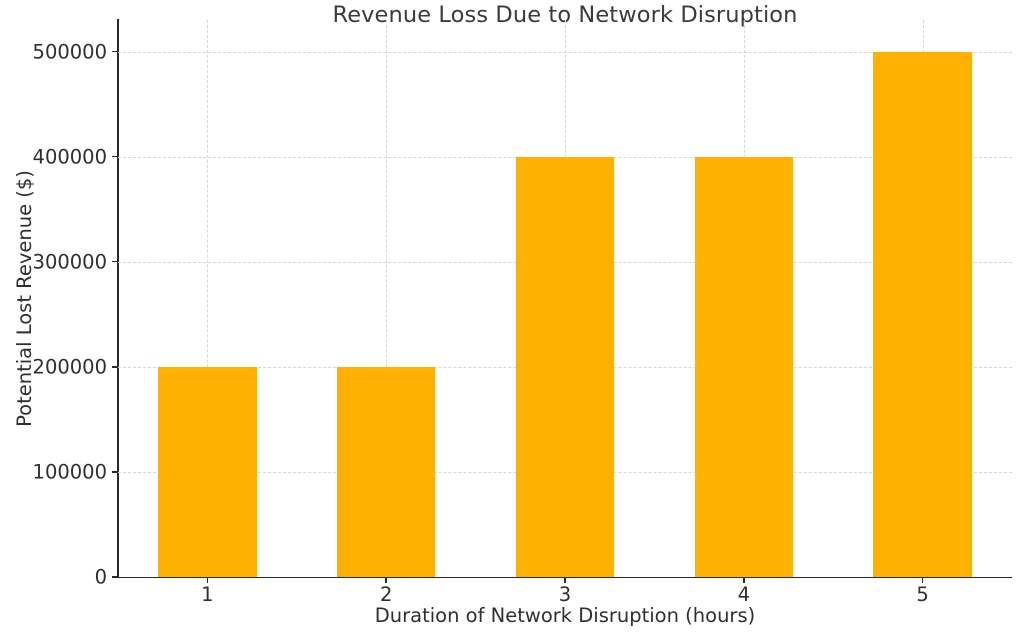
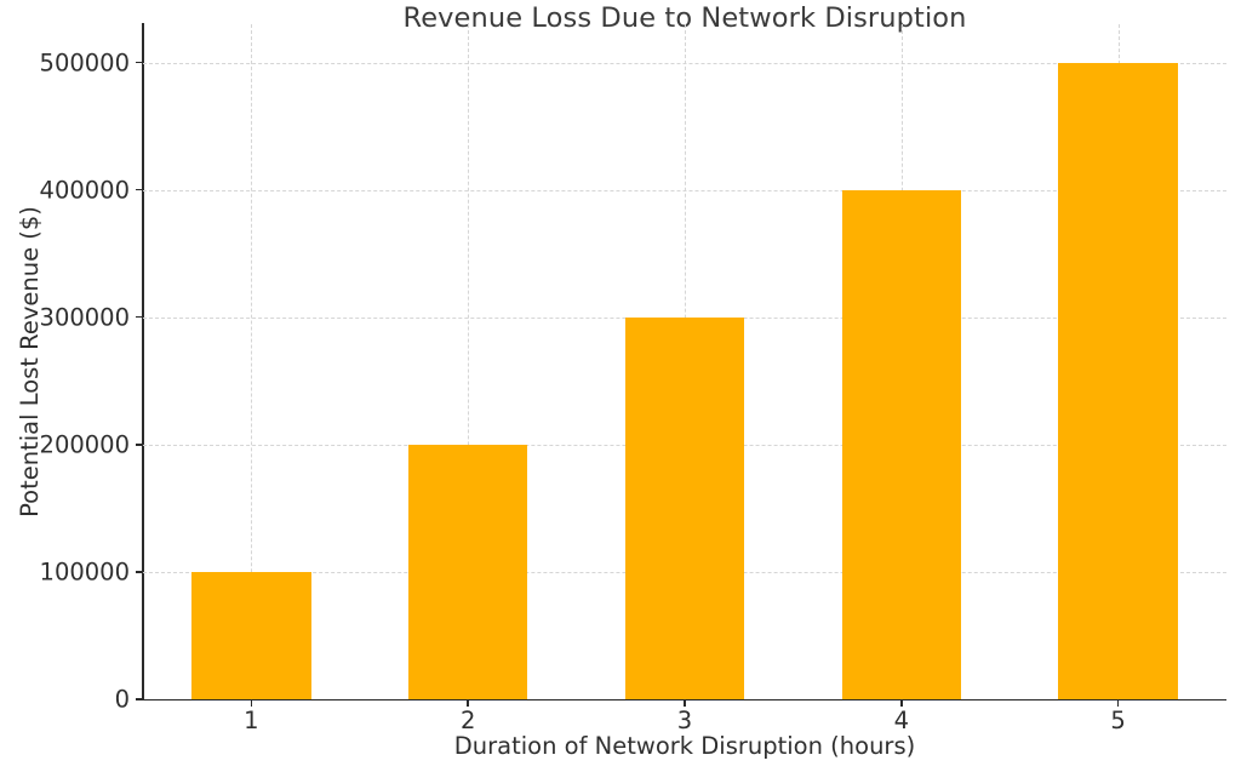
1: 200000 -> 100000
3: 400000 -> 300000
